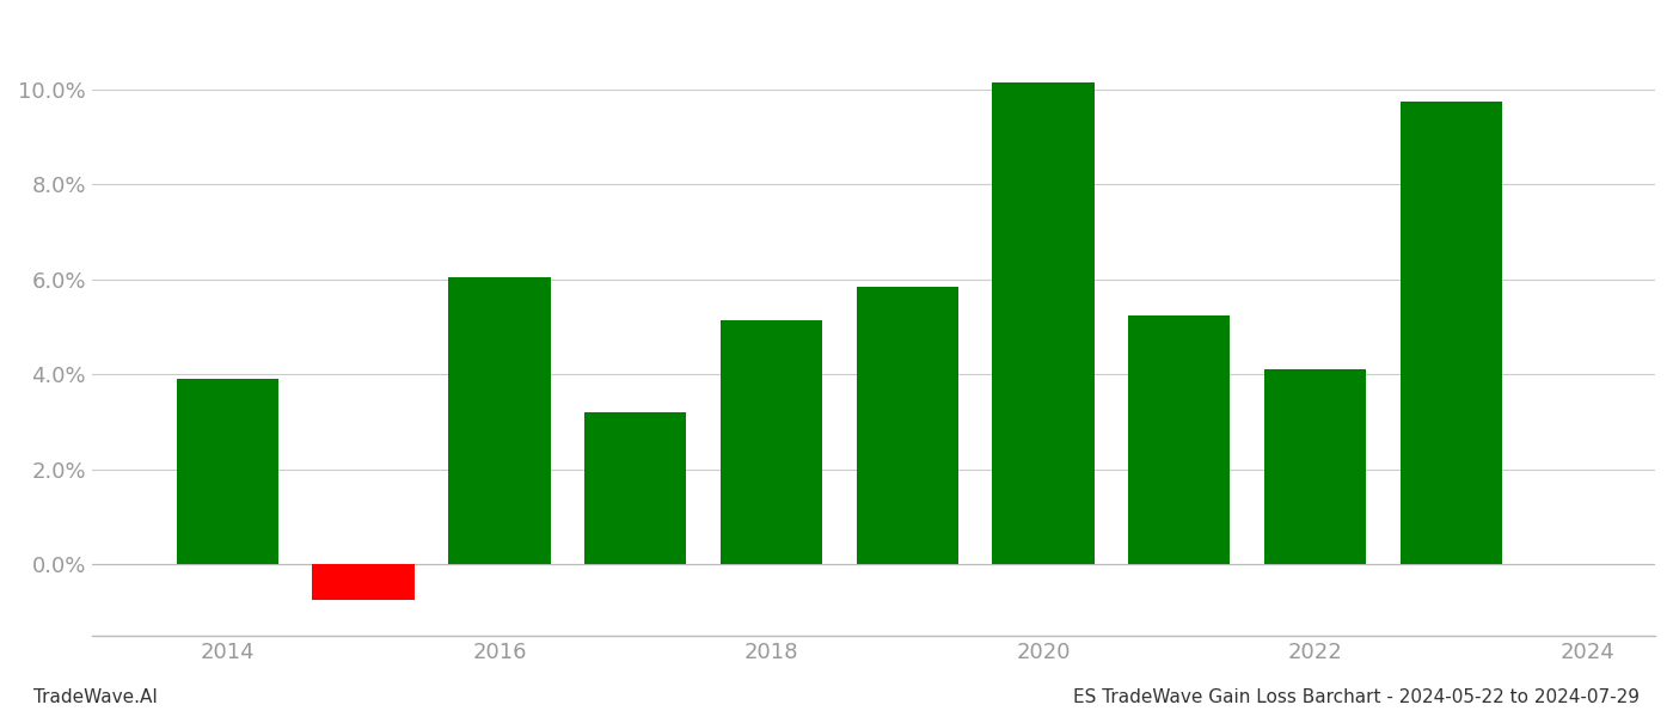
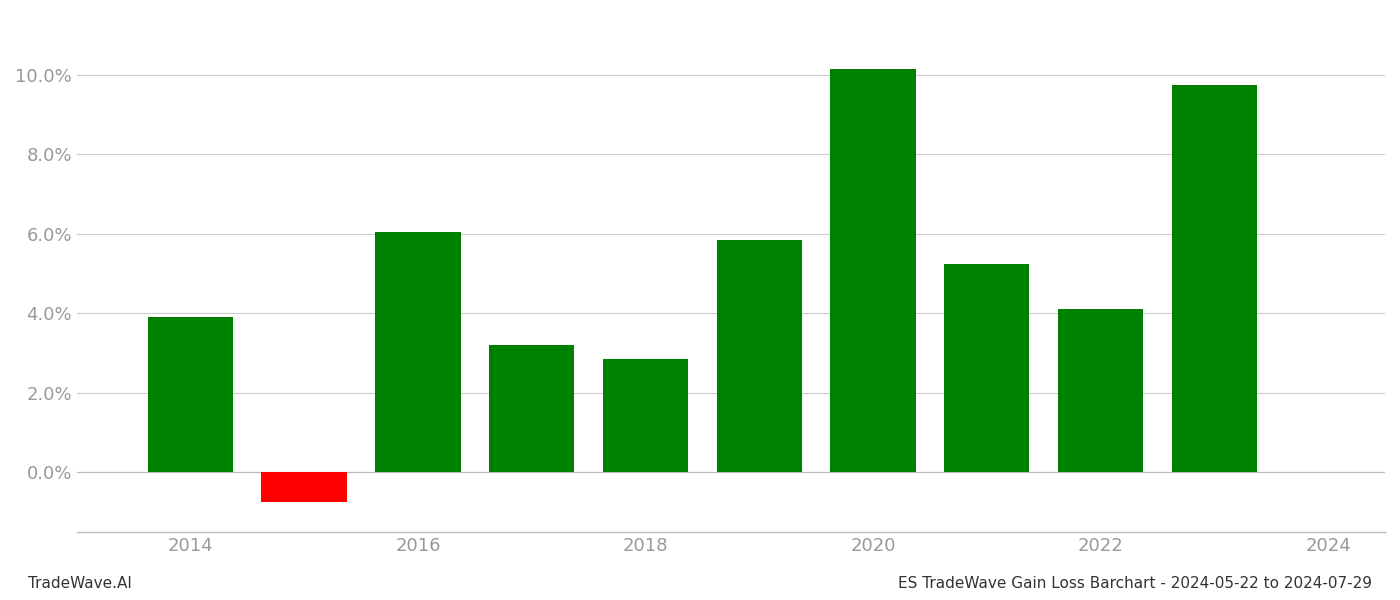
2018: 5.15% -> 2.85%
